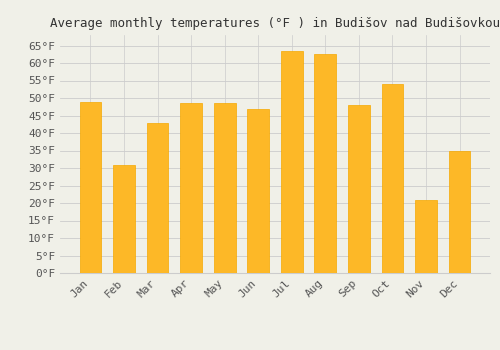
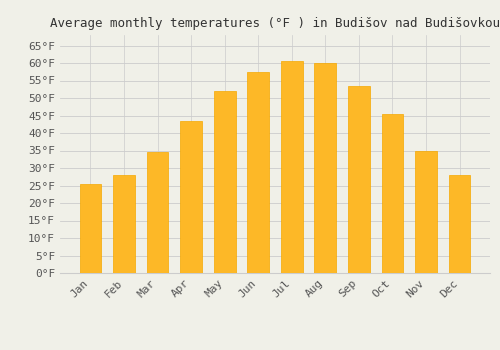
Jan: 49.0°F -> 25.5°F
Feb: 31.0°F -> 28.0°F
Mar: 43.0°F -> 34.5°F
Apr: 48.5°F -> 43.5°F
May: 48.5°F -> 52.0°F
Jun: 47.0°F -> 57.5°F
Jul: 63.5°F -> 60.5°F
Aug: 62.5°F -> 60.0°F
Sep: 48.0°F -> 53.5°F
Oct: 54.0°F -> 45.5°F
Nov: 21.0°F -> 35.0°F
Dec: 35.0°F -> 28.0°F
